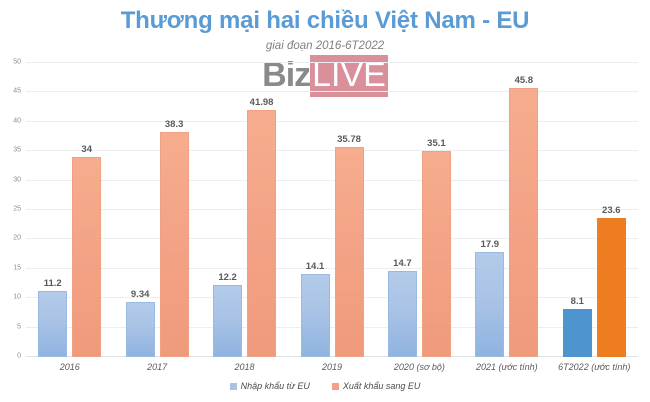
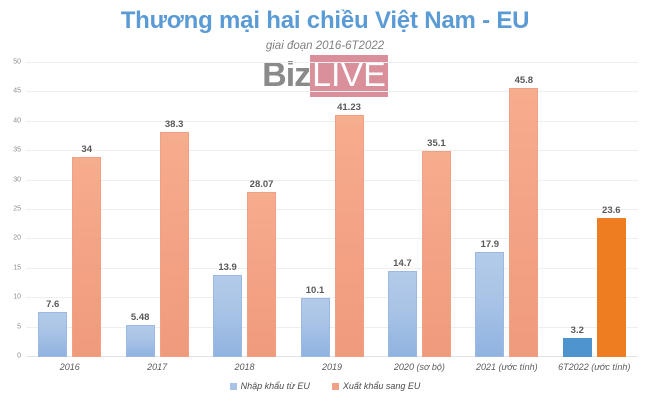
Nhập khẩu từ EU/2016: 11.2 -> 7.6
Nhập khẩu từ EU/2017: 9.34 -> 5.48
Nhập khẩu từ EU/2018: 12.2 -> 13.9
Xuất khẩu sang EU/2018: 41.98 -> 28.07
Nhập khẩu từ EU/2019: 14.1 -> 10.1
Xuất khẩu sang EU/2019: 35.78 -> 41.23
Nhập khẩu từ EU/6T2022 (ước tính): 8.1 -> 3.2
